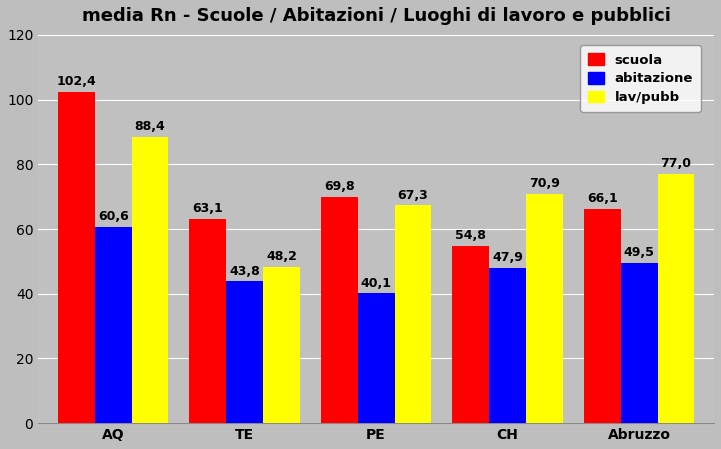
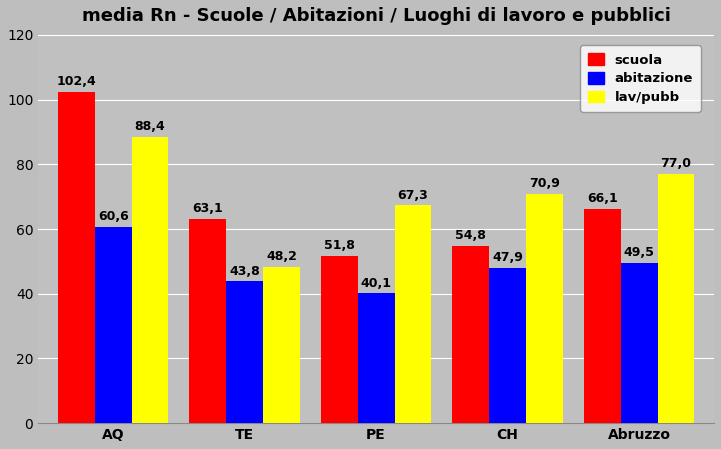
scuola/PE: 69,8 -> 51,8
